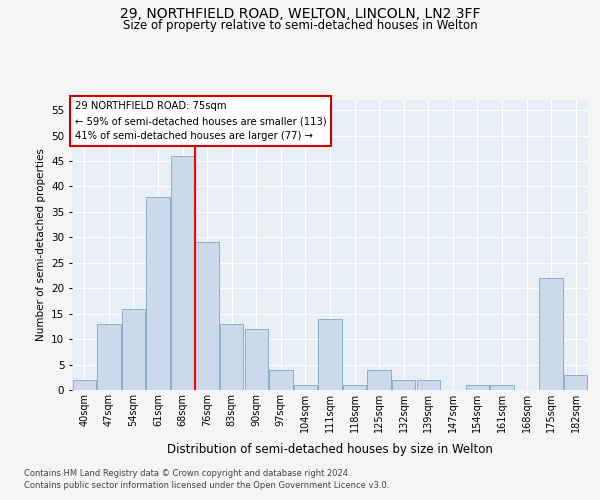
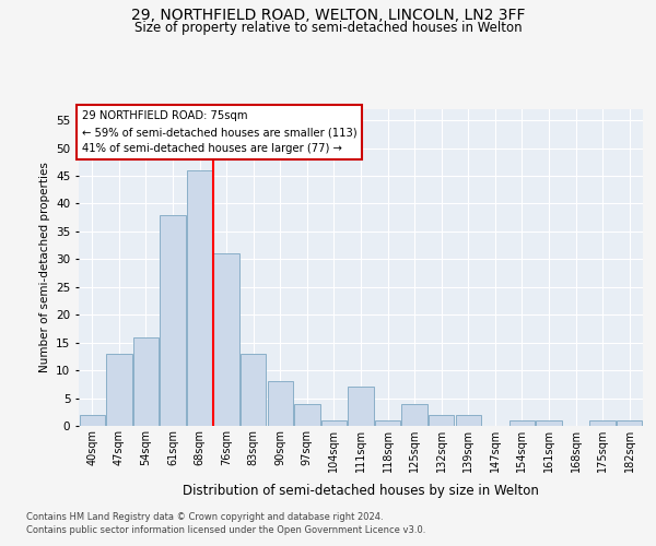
76sqm: 29 -> 31
90sqm: 12 -> 8
111sqm: 14 -> 7
175sqm: 22 -> 1
182sqm: 3 -> 1
